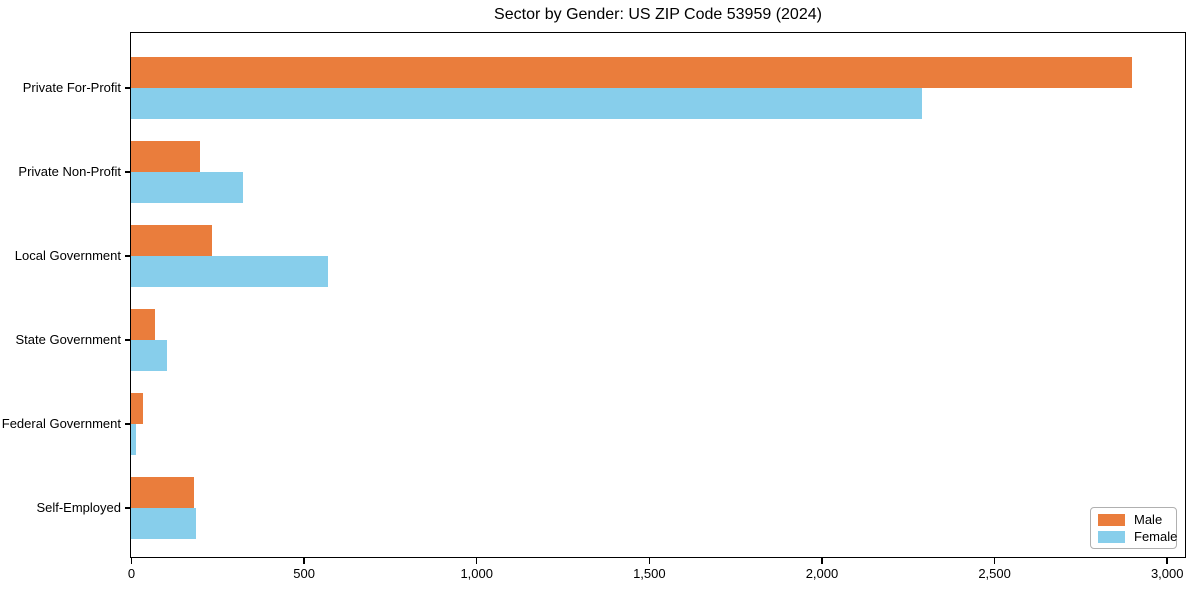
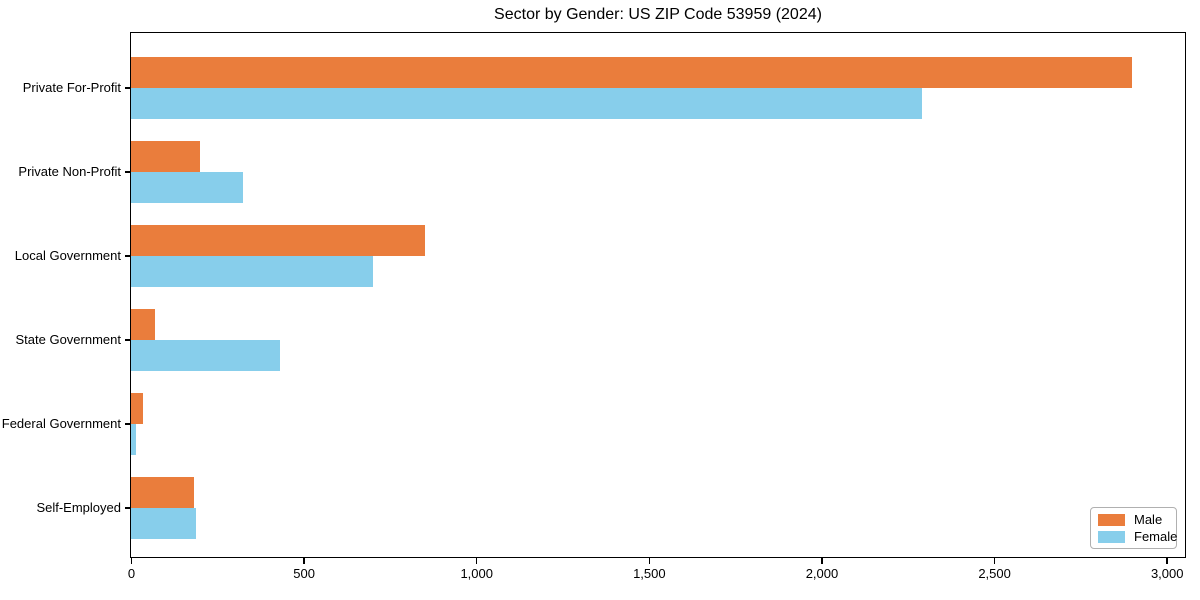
Male/Local Government: 240 -> 850
Female/Local Government: 570 -> 700
Female/State Government: 100 -> 430
